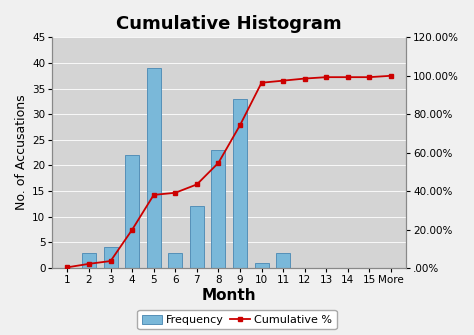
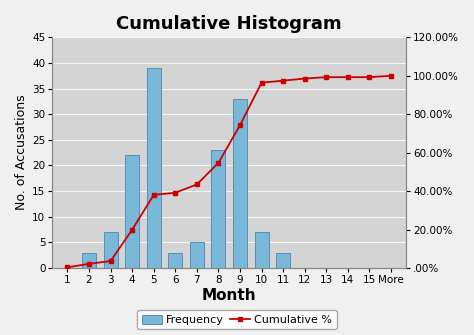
Frequency/3: 4 -> 7
Frequency/7: 12 -> 5
Frequency/10: 1 -> 7
